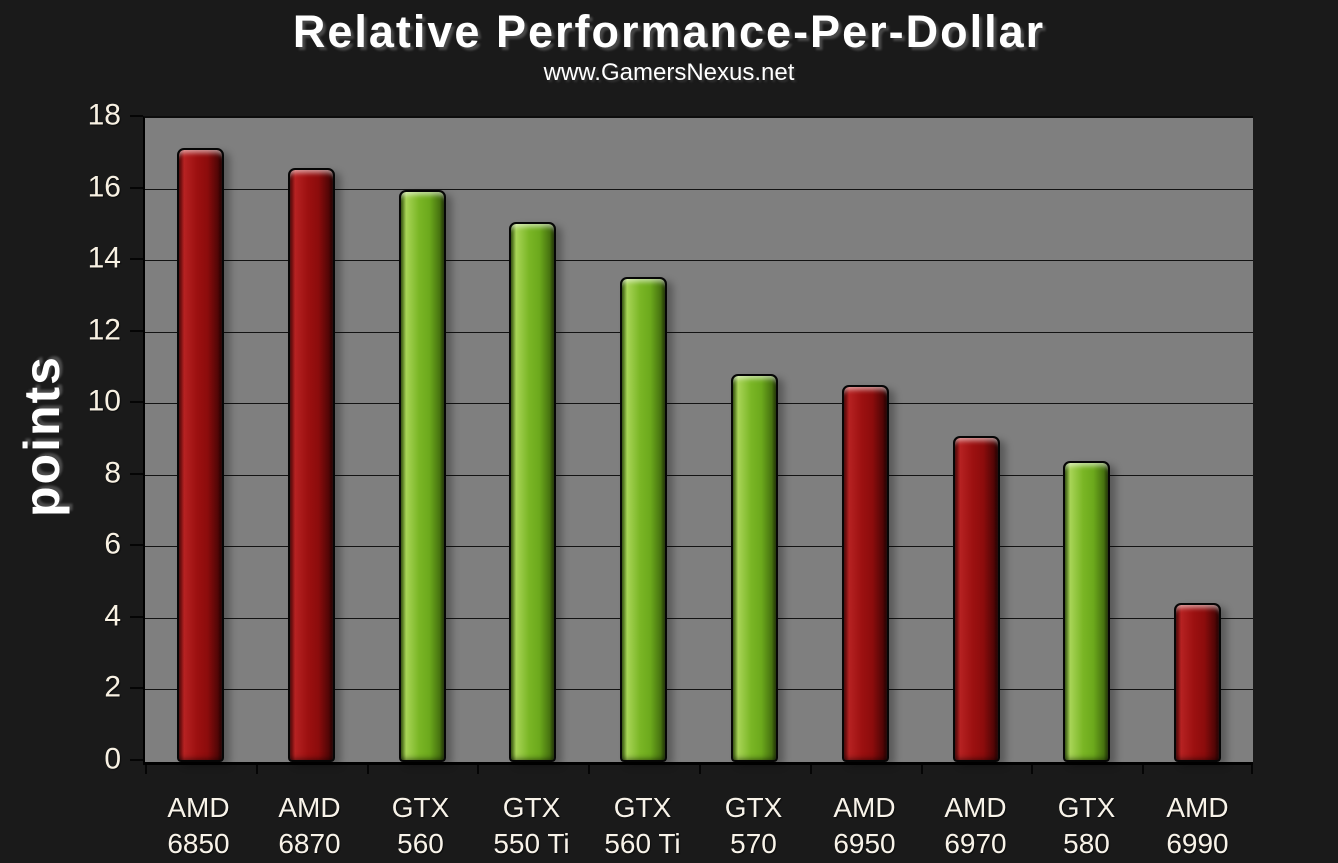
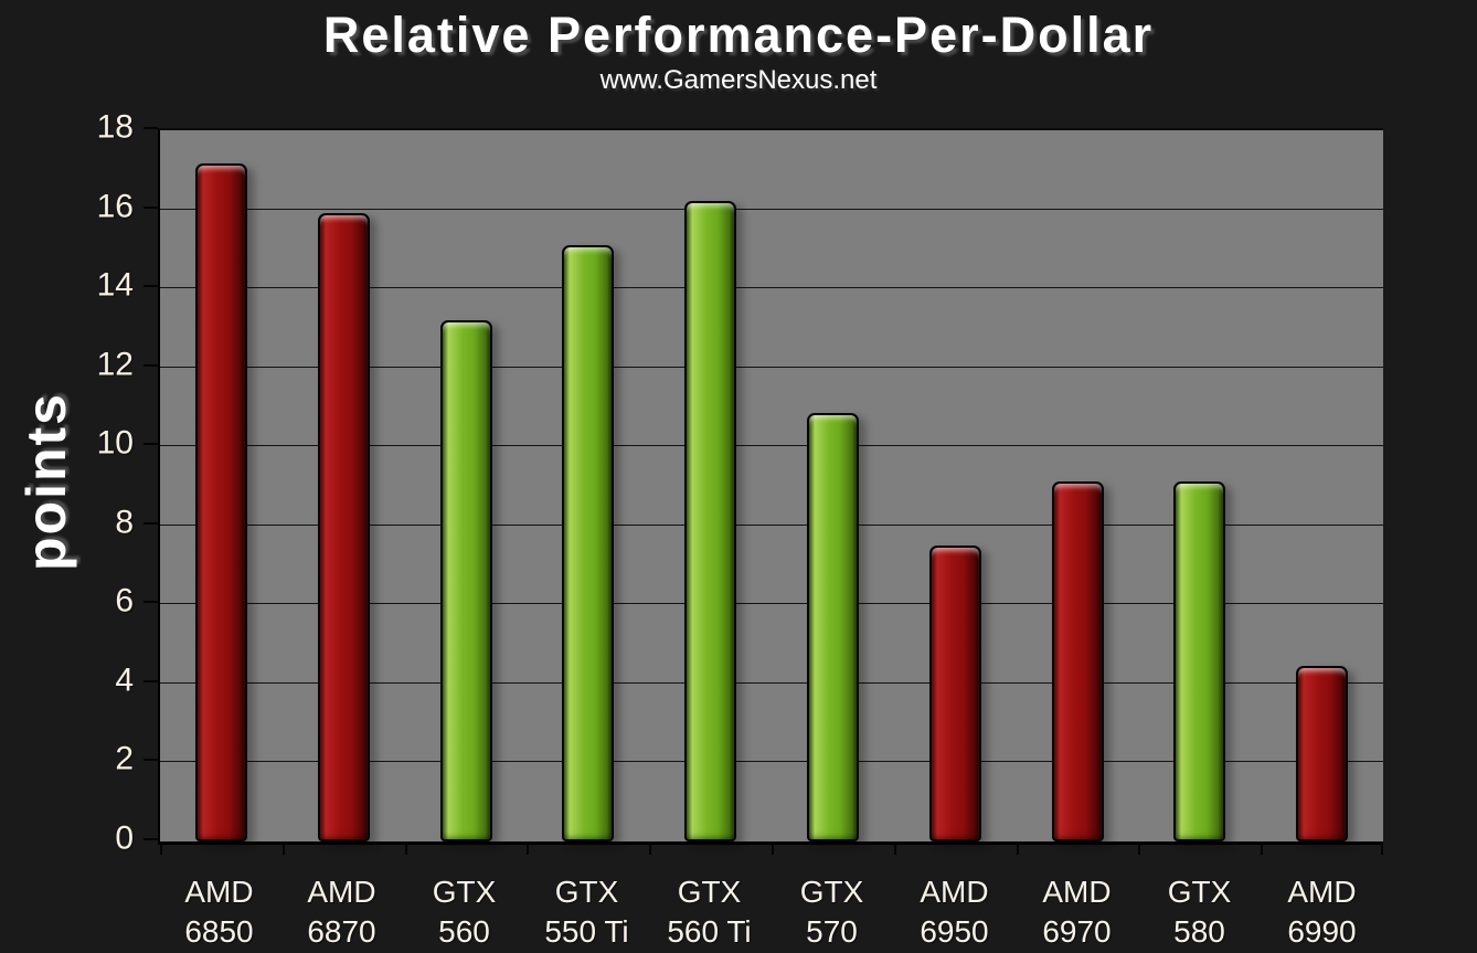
AMD 6870: 16.6 -> 15.9
GTX 560: 16.0 -> 13.2
GTX 560 Ti: 13.6 -> 16.2
AMD 6950: 10.6 -> 7.5
GTX 580: 8.4 -> 9.1
